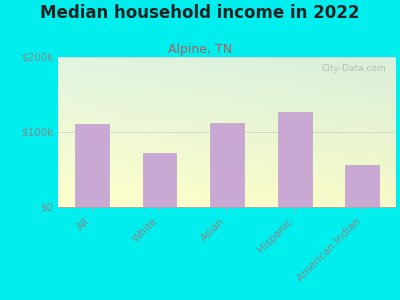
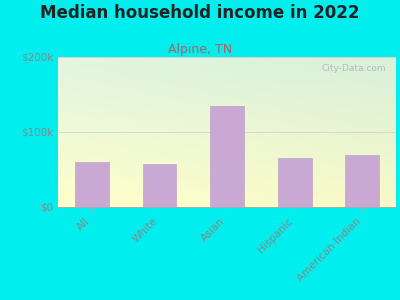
All: $110k -> $60k
White: $72k -> $58k
Asian: $112k -> $135k
Hispanic: $126k -> $65k
American Indian: $56k -> $70k
